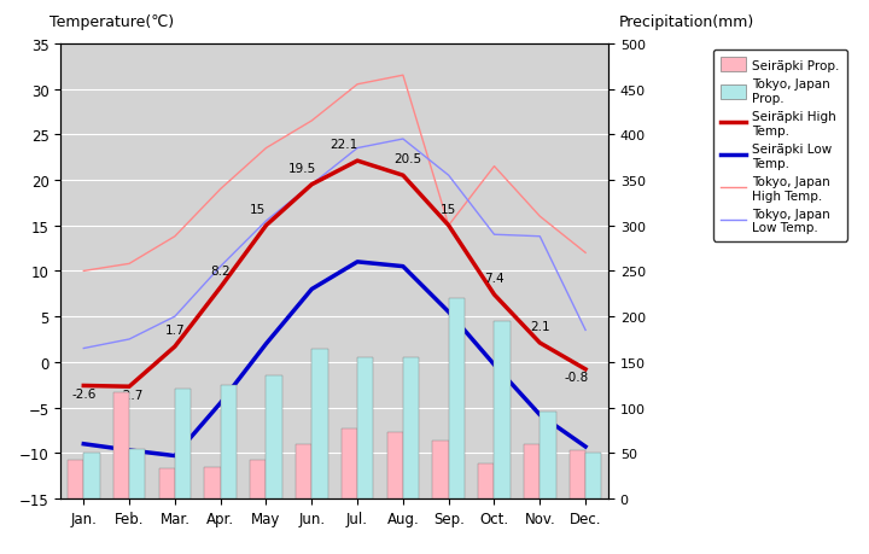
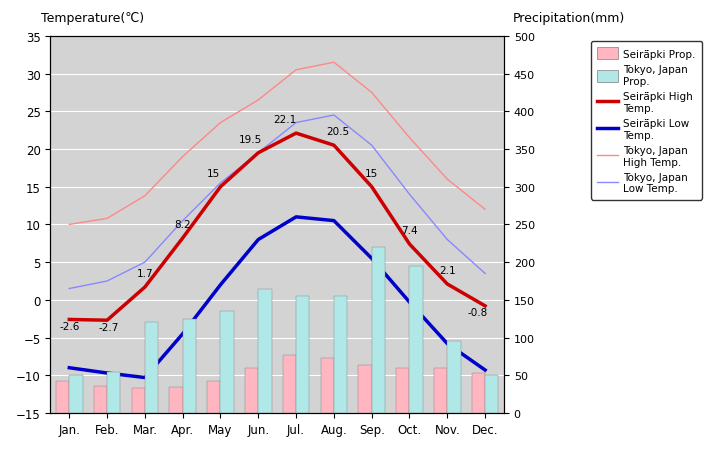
Seirä̈pki Prop./Feb.: 116 -> 36
Tokyo, Japan High Temp./Sep.: 15.0 -> 27.5
Seirä̈pki Prop./Oct.: 38 -> 60
Tokyo, Japan Low Temp./Nov.: 13.8 -> 8.0
